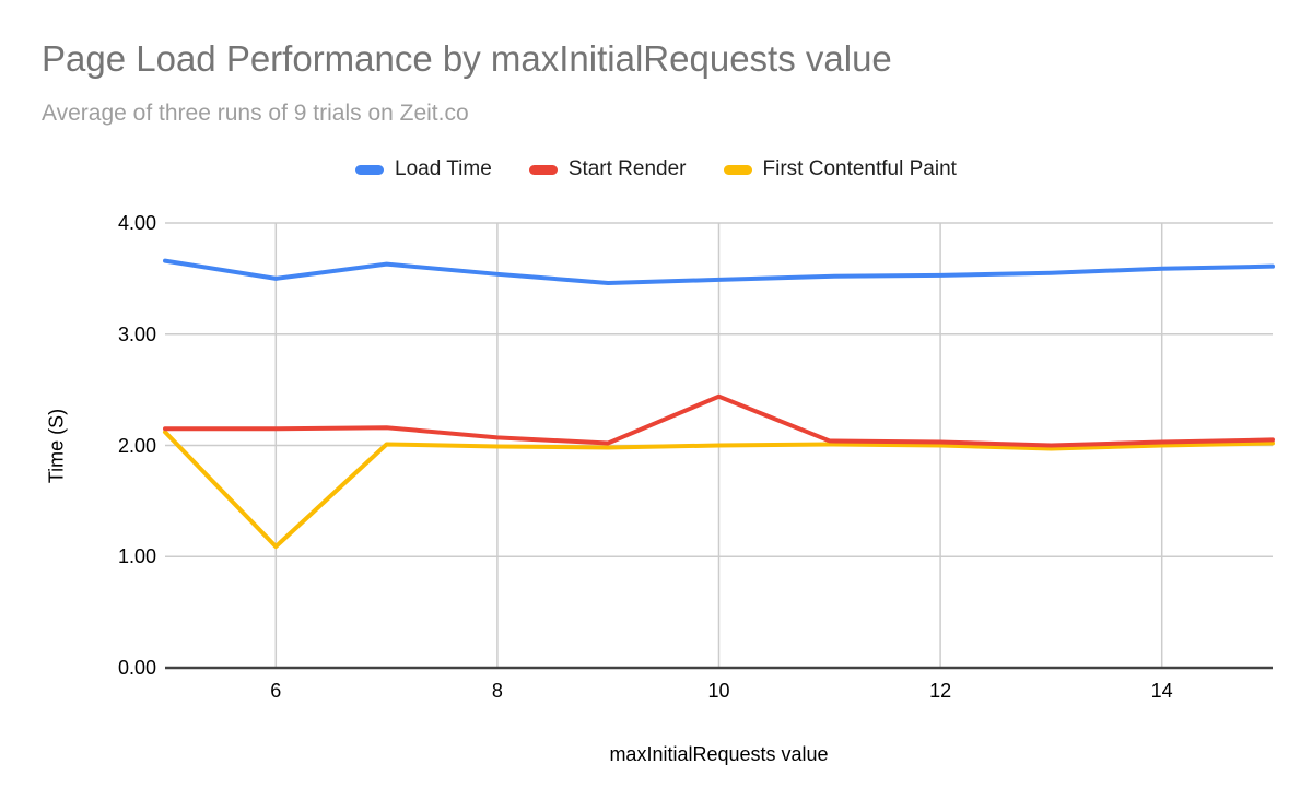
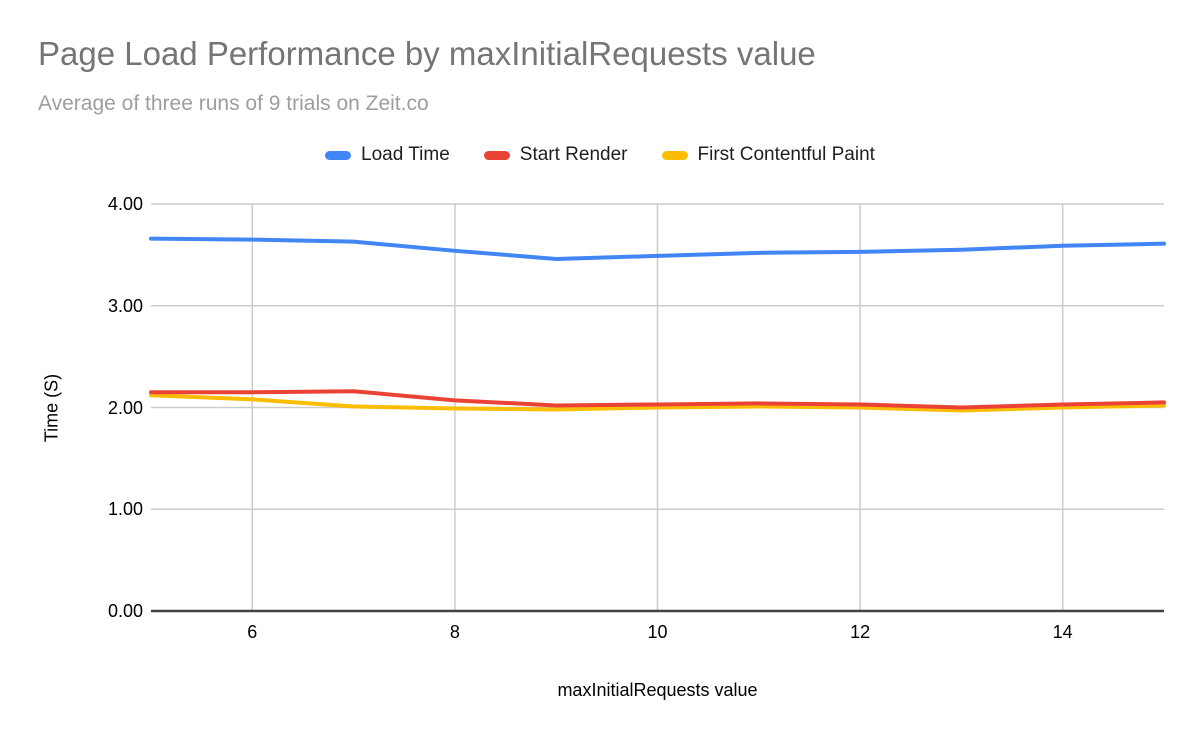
Load Time/6: 3.50 -> 3.65
First Contentful Paint/6: 1.09 -> 2.08
Start Render/10: 2.44 -> 2.03
